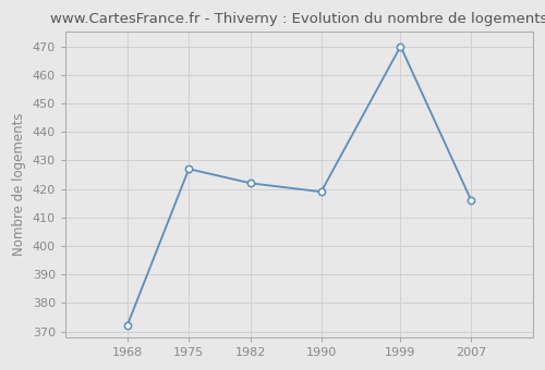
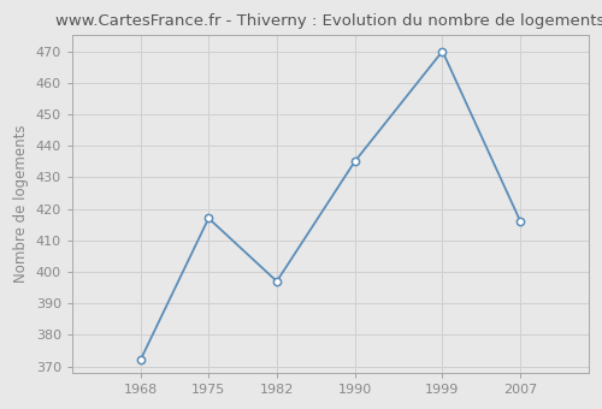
1975: 427 -> 417
1982: 422 -> 397
1990: 419 -> 435
